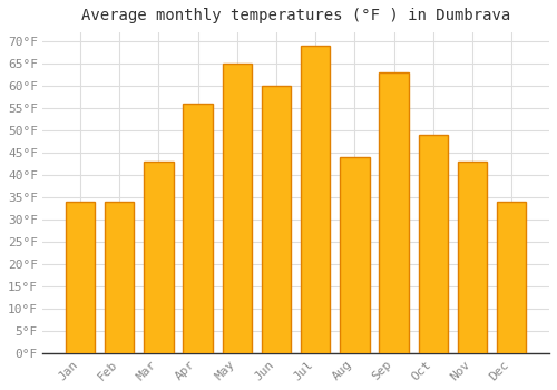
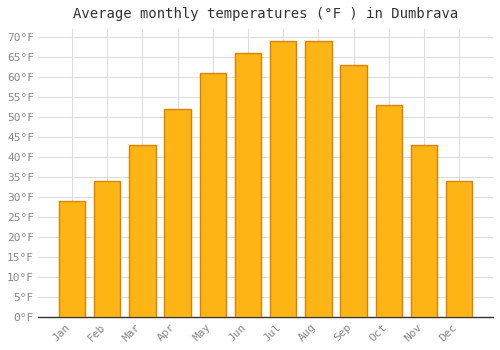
Jan: 34°F -> 29°F
Apr: 56°F -> 52°F
May: 65°F -> 61°F
Jun: 60°F -> 66°F
Aug: 44°F -> 69°F
Oct: 49°F -> 53°F
